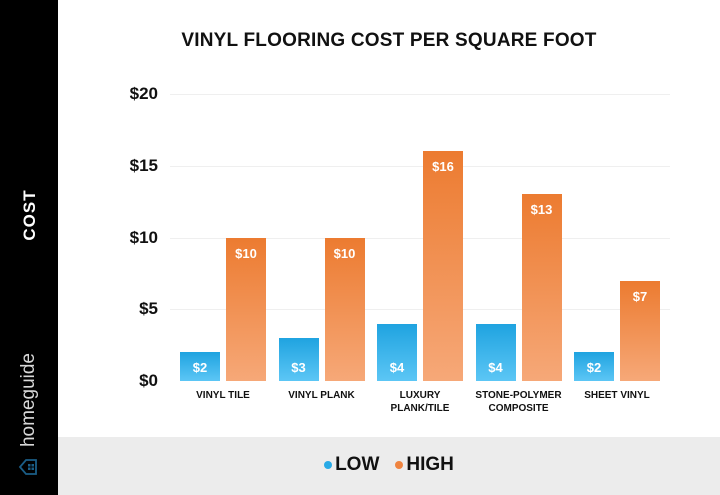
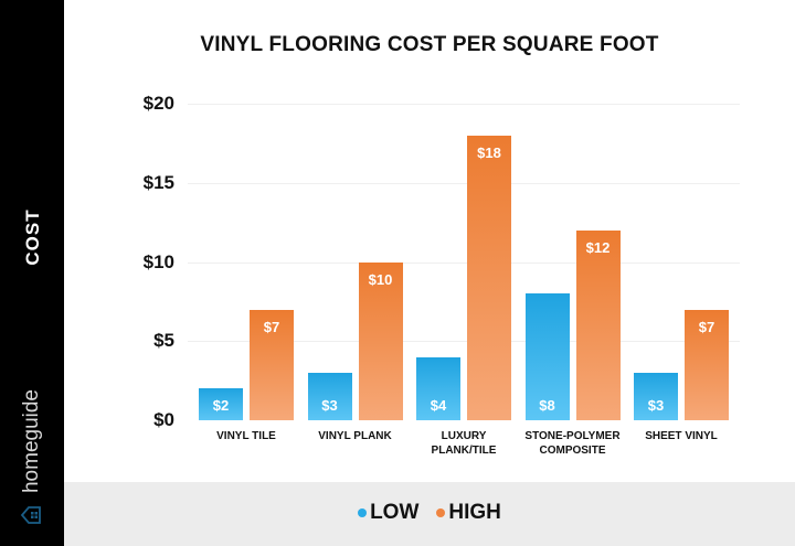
HIGH/VINYL TILE: $10 -> $7
HIGH/LUXURY PLANK/TILE: $16 -> $18
LOW/STONE-POLYMER COMPOSITE: $4 -> $8
HIGH/STONE-POLYMER COMPOSITE: $13 -> $12
LOW/SHEET VINYL: $2 -> $3
